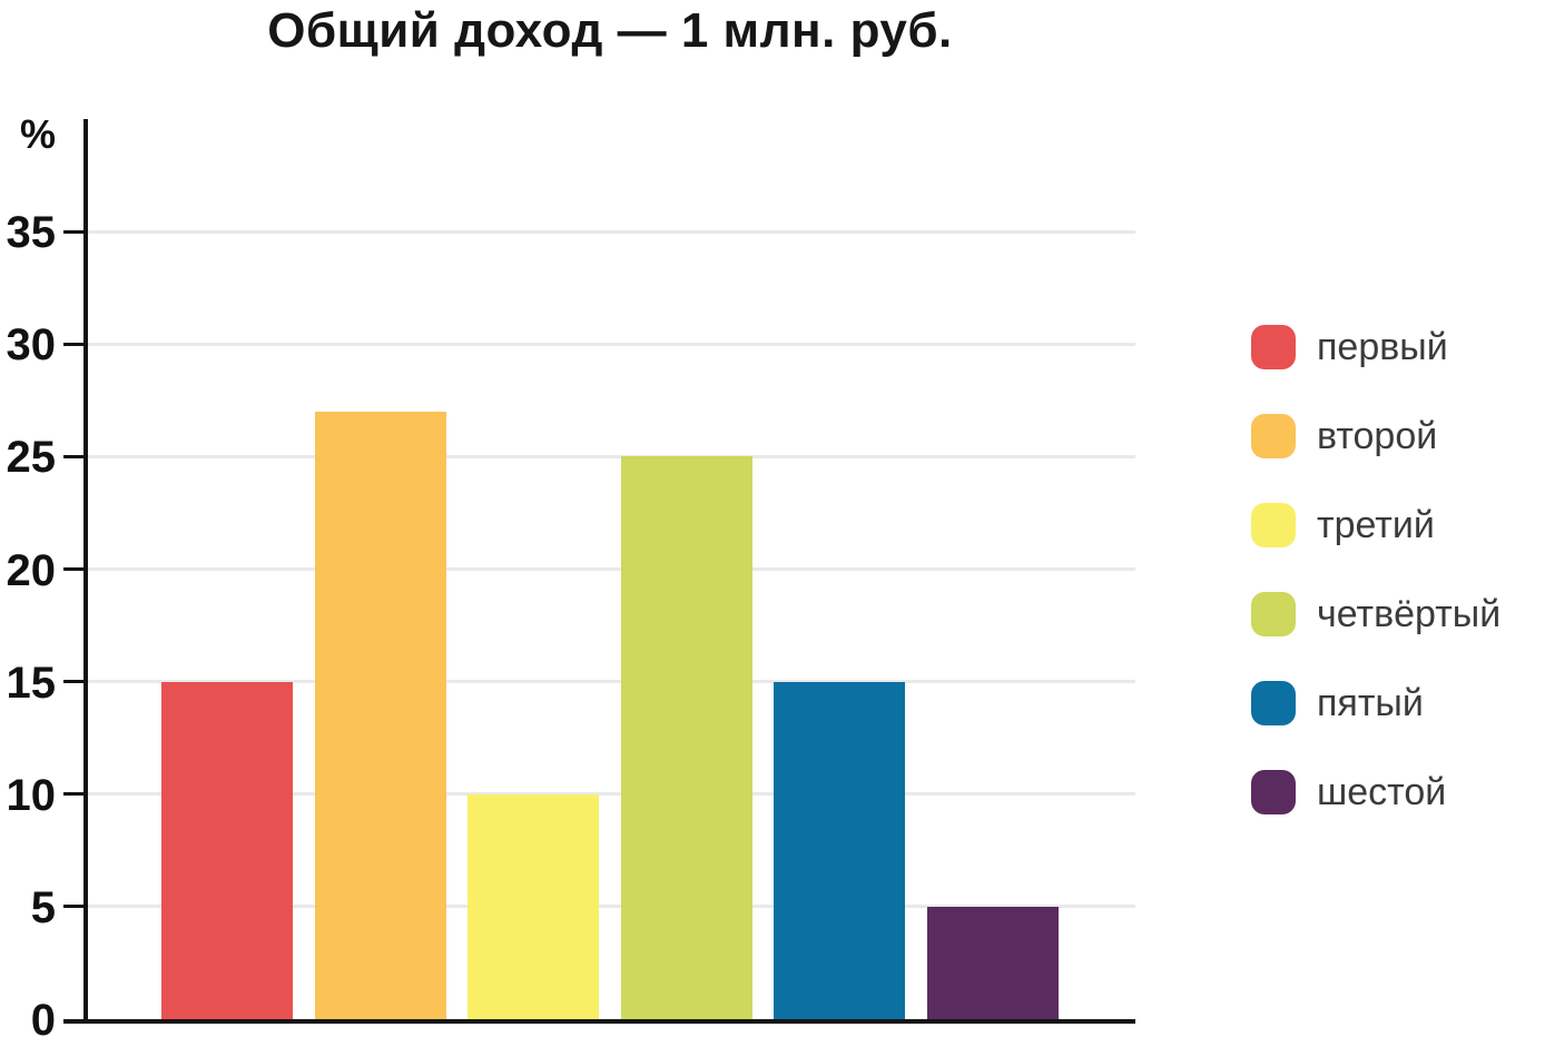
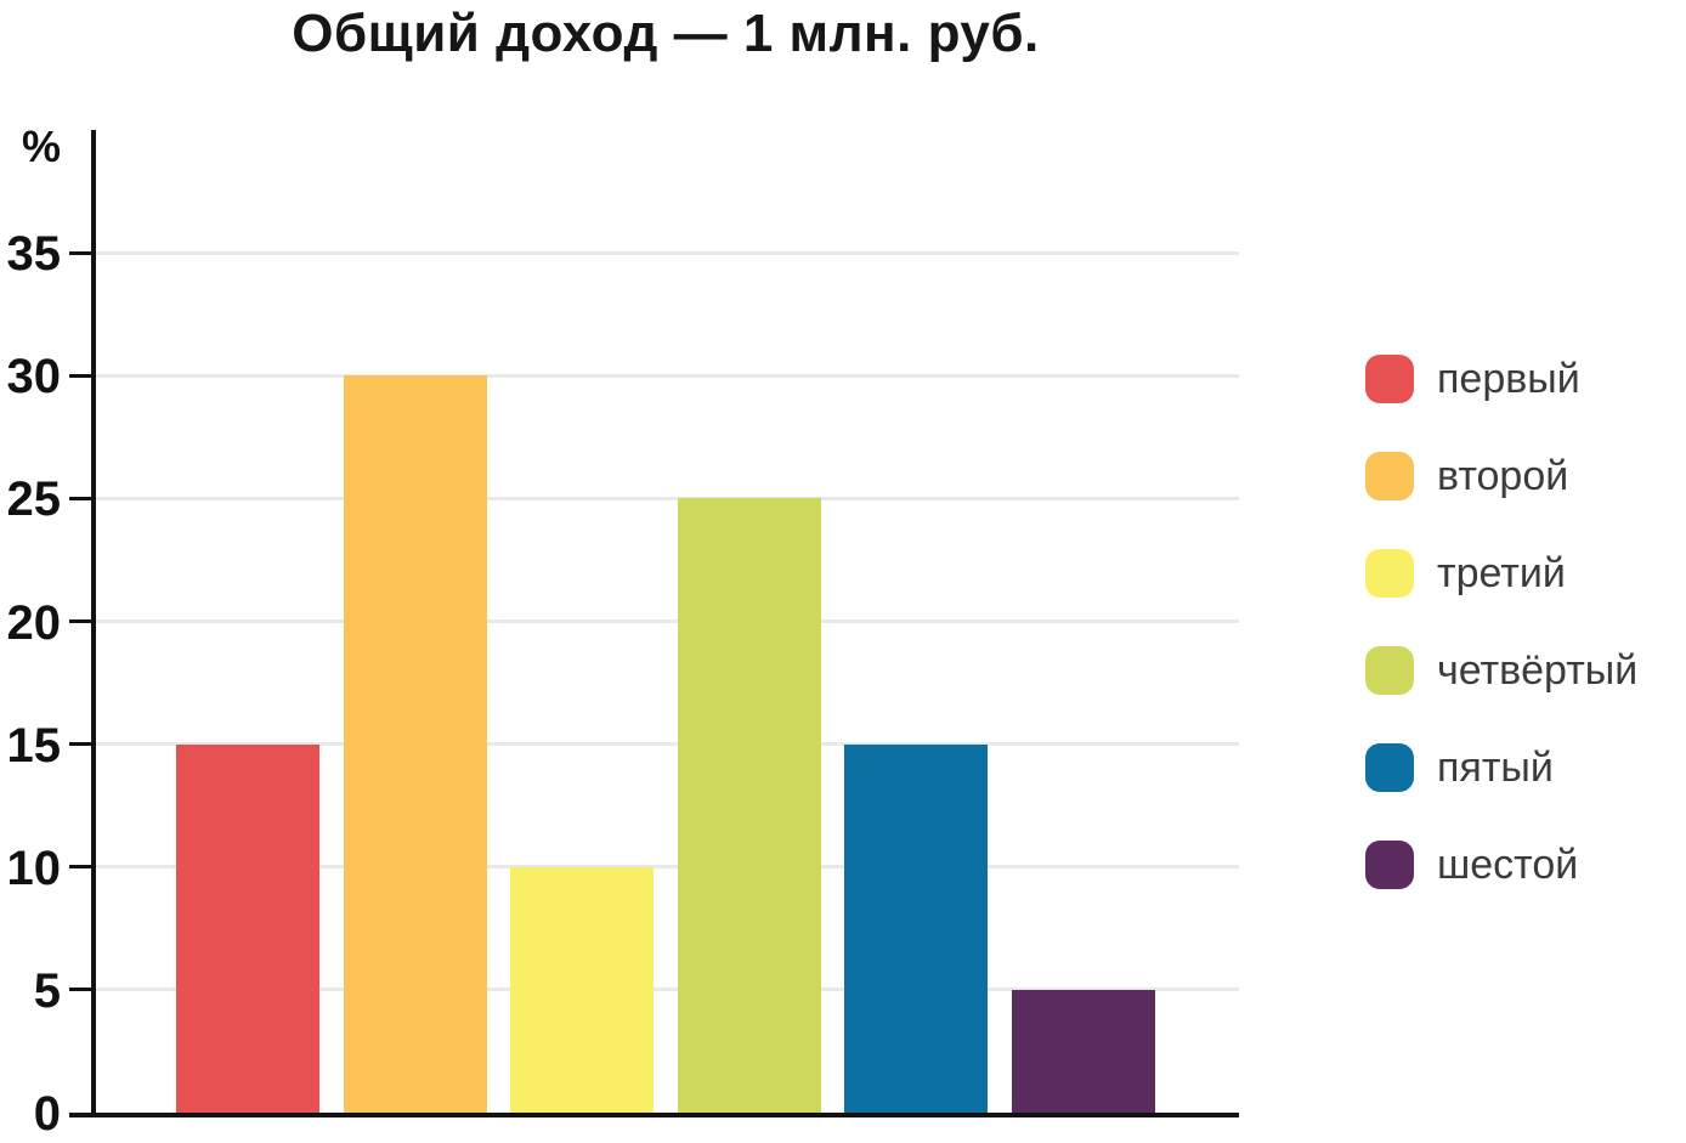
второй: 27 -> 30
